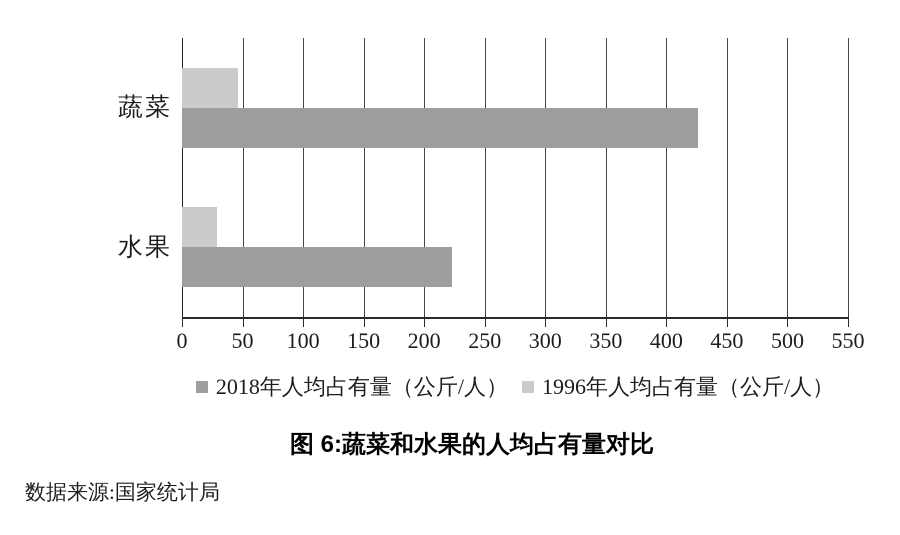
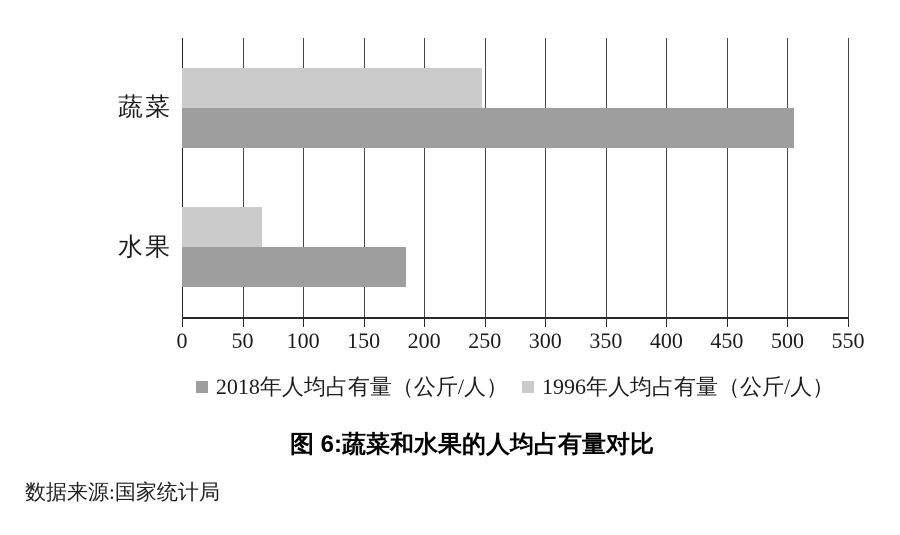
2018年人均占有量（公斤/人）/蔬菜: 426 -> 505
1996年人均占有量（公斤/人）/蔬菜: 46 -> 248
2018年人均占有量（公斤/人）/水果: 223 -> 185
1996年人均占有量（公斤/人）/水果: 29 -> 66
